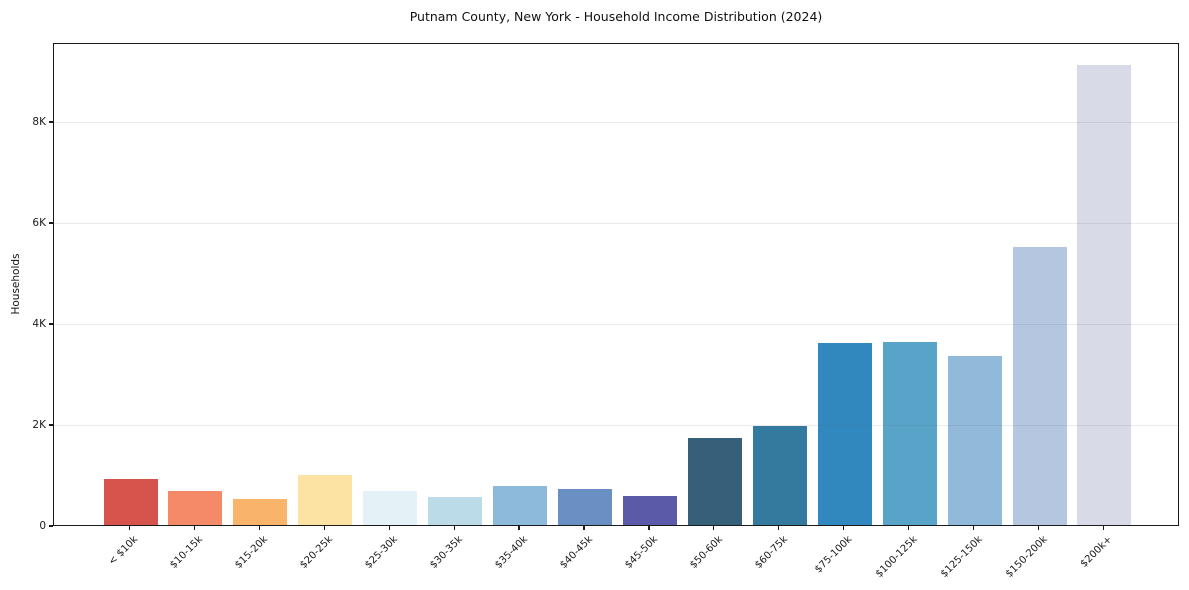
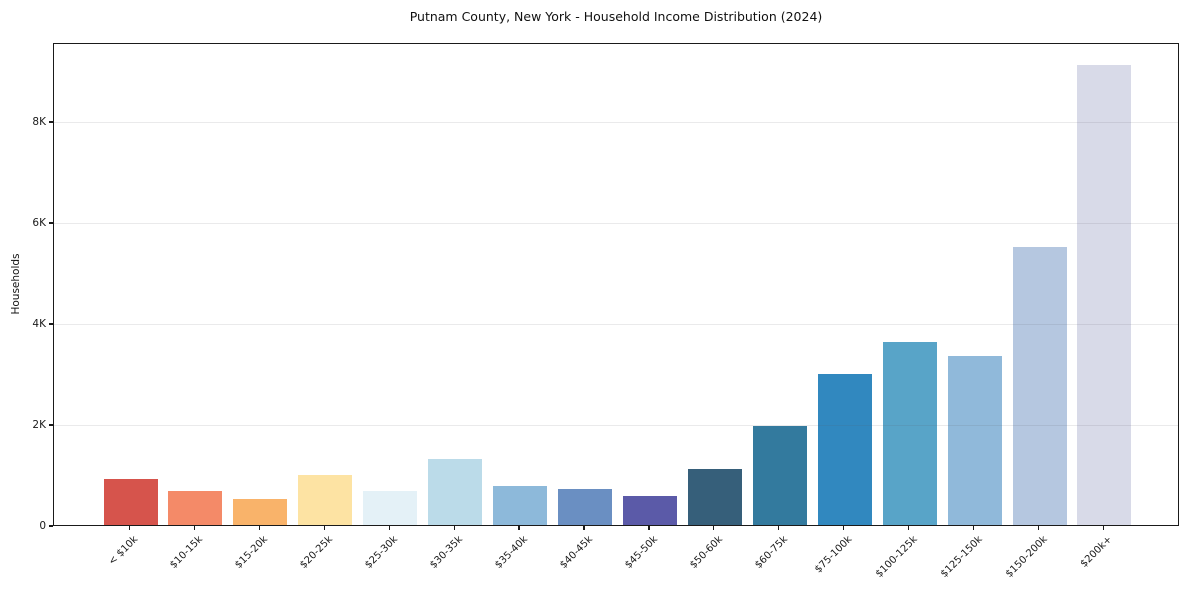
$30-35k: 0.6K -> 1.3K
$50-60k: 1.7K -> 1.1K
$75-100k: 3.6K -> 3.0K
